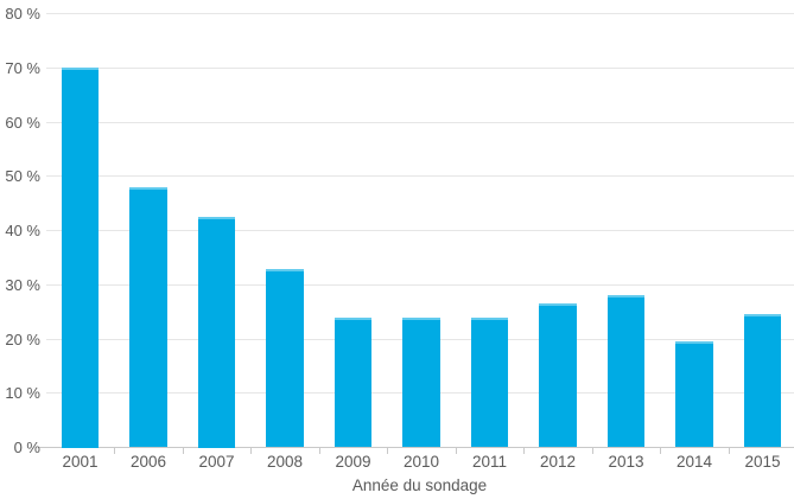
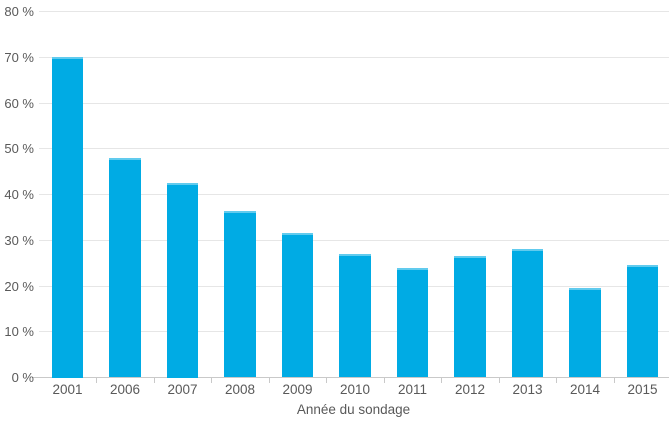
2008: 33% -> 36%
2009: 24% -> 32%
2010: 24% -> 27%
